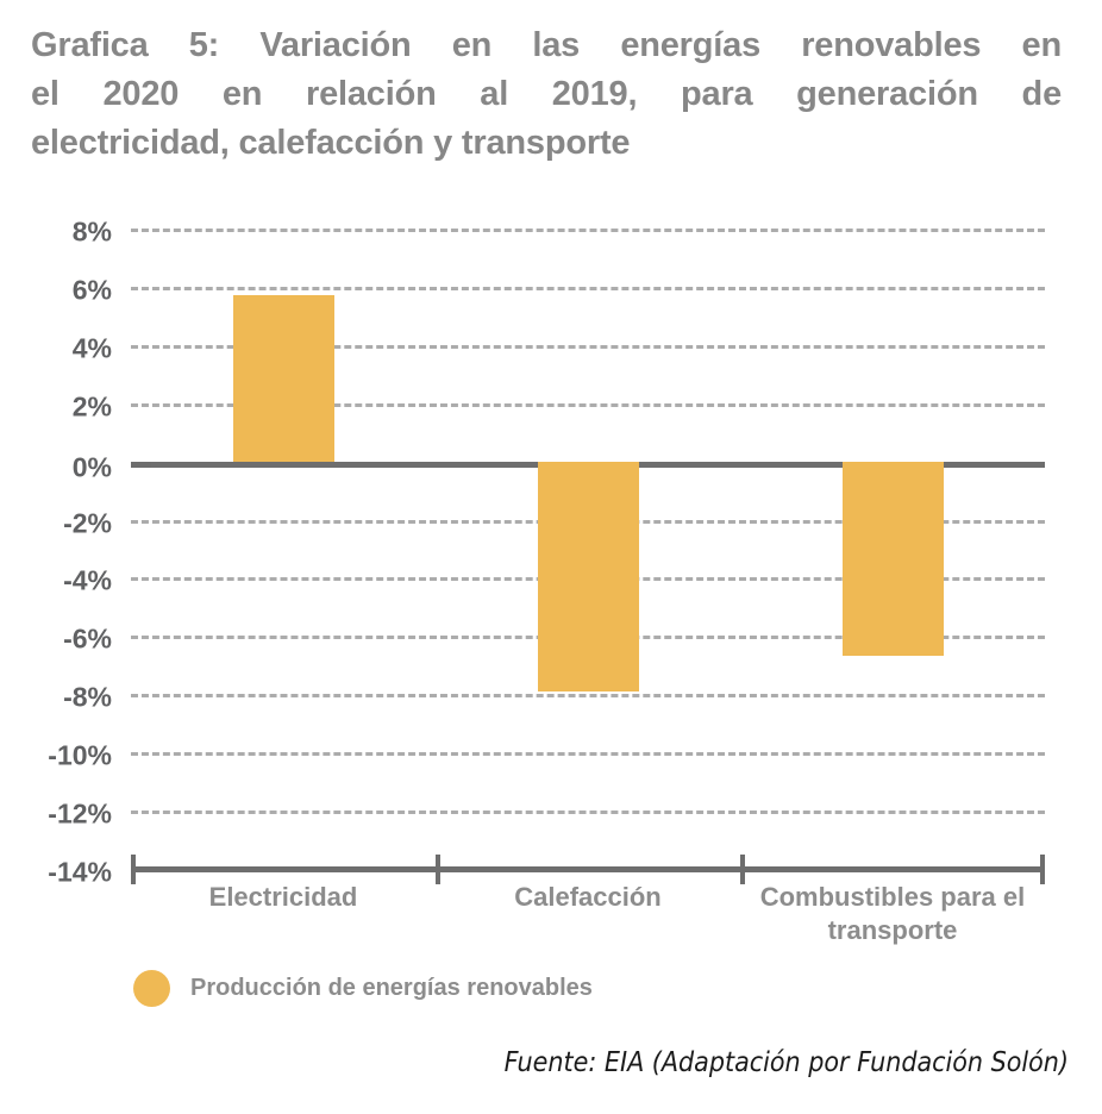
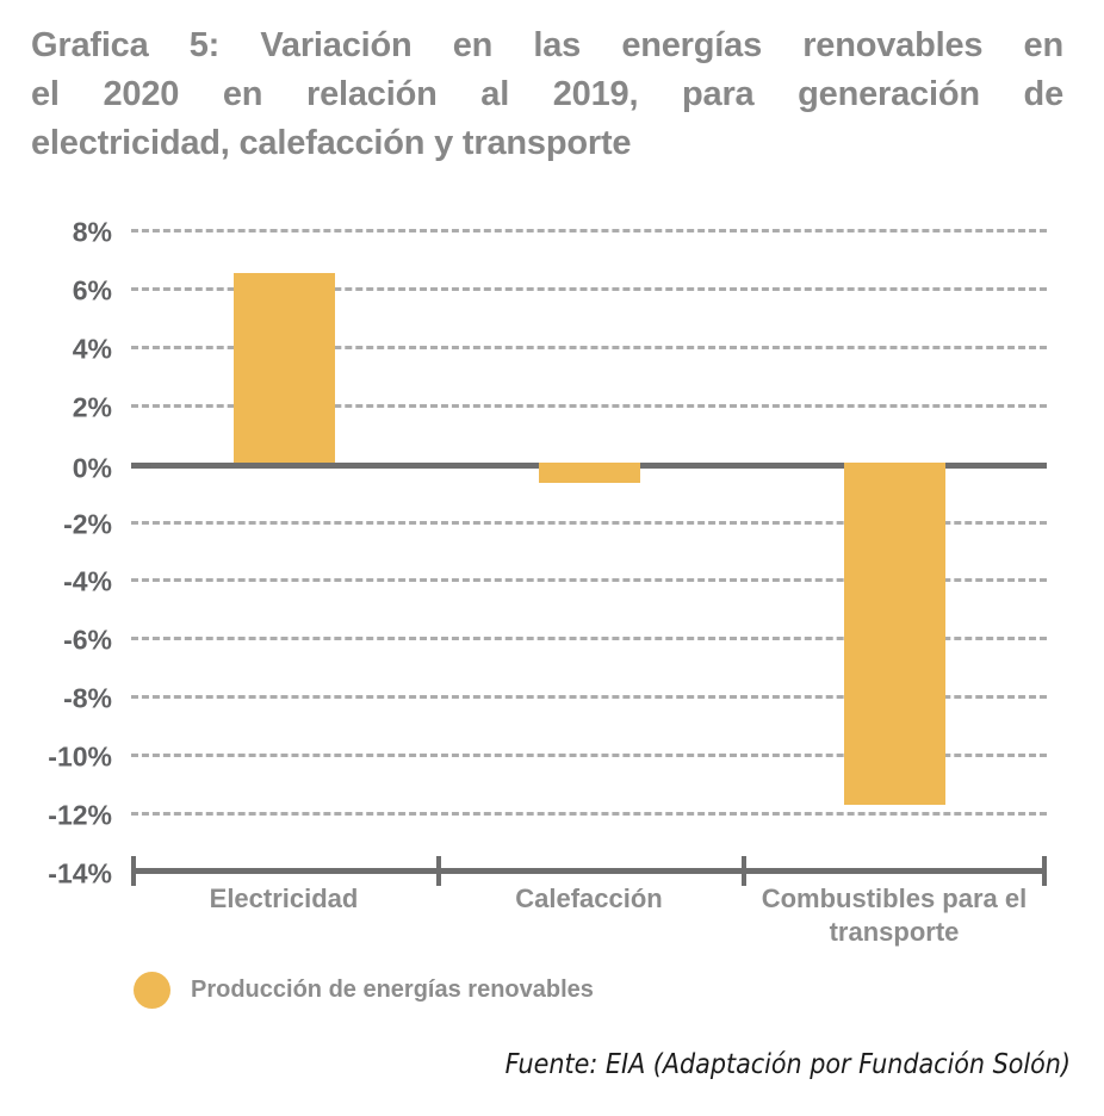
Electricidad: 5.7% -> 6.5%
Calefacción: -7.9% -> -0.7%
Combustibles para el transporte: -6.7% -> -11.8%
